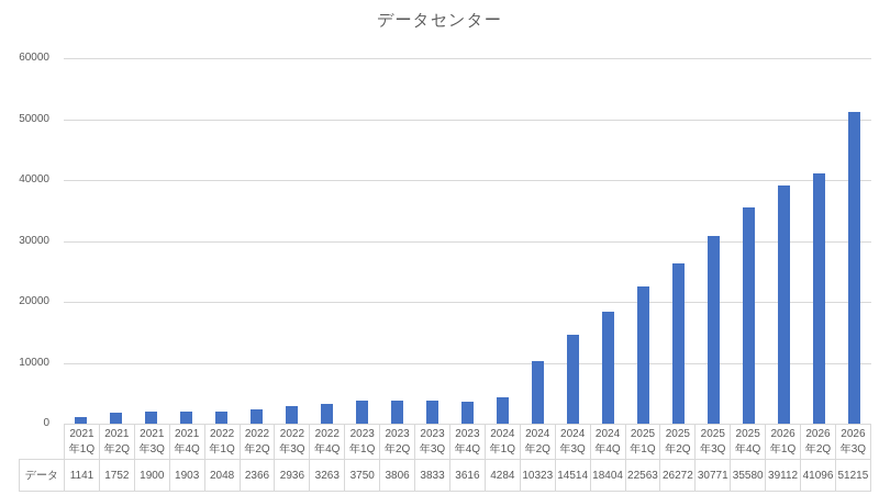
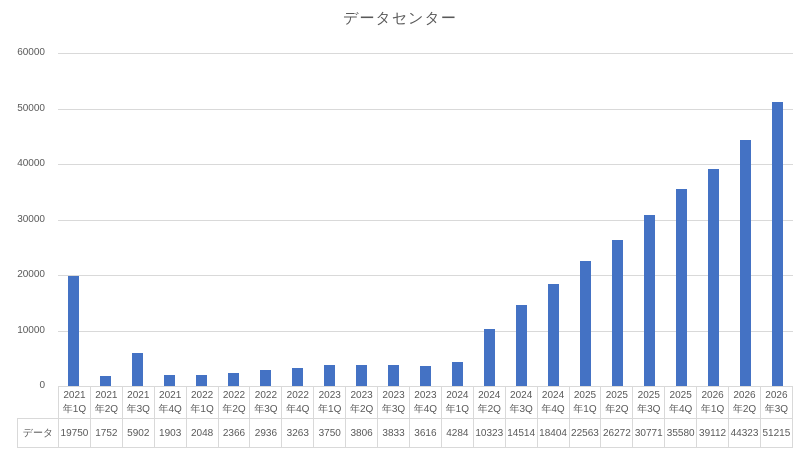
2021年1Q: 1141 -> 19750
2021年3Q: 1900 -> 5902
2026年2Q: 41096 -> 44323
